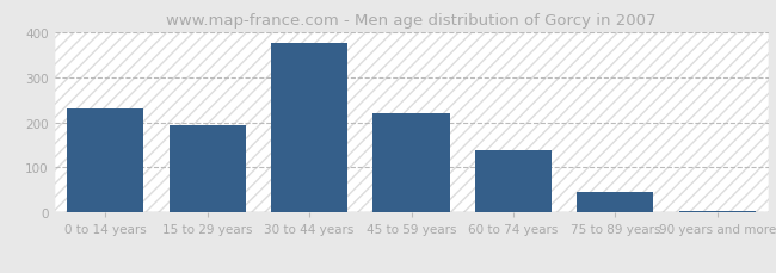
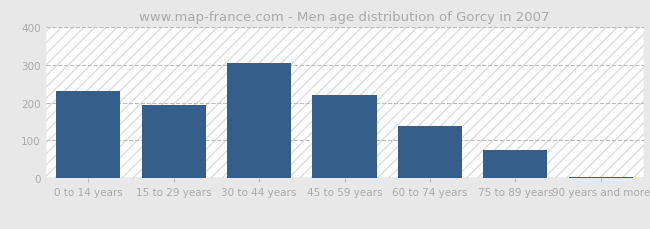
30 to 44 years: 375 -> 305
75 to 89 years: 45 -> 74
